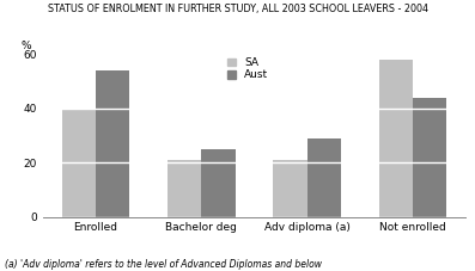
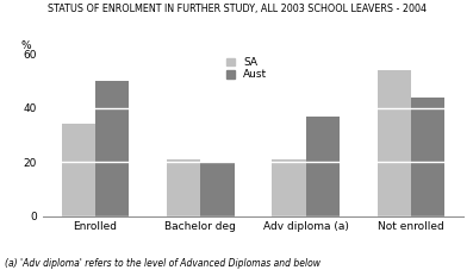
SA/Enrolled: 40 -> 34
Aust/Enrolled: 54 -> 50
Aust/Bachelor deg: 25 -> 20
Aust/Adv diploma (a): 29 -> 37
SA/Not enrolled: 58 -> 54
